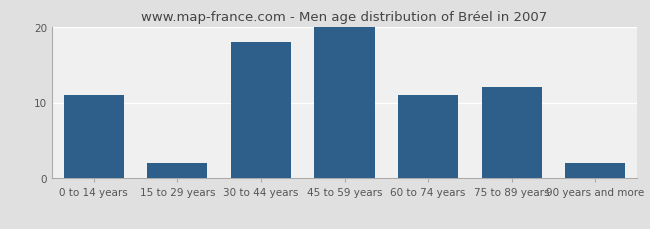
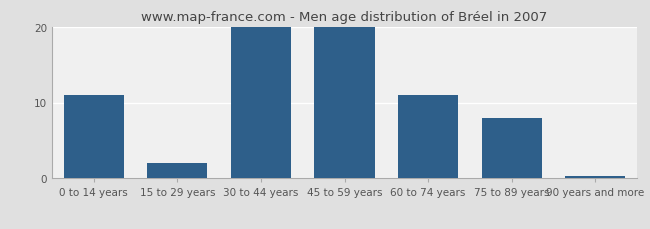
30 to 44 years: 18.0 -> 20.0
75 to 89 years: 12.0 -> 8.0
90 years and more: 2.0 -> 0.3
